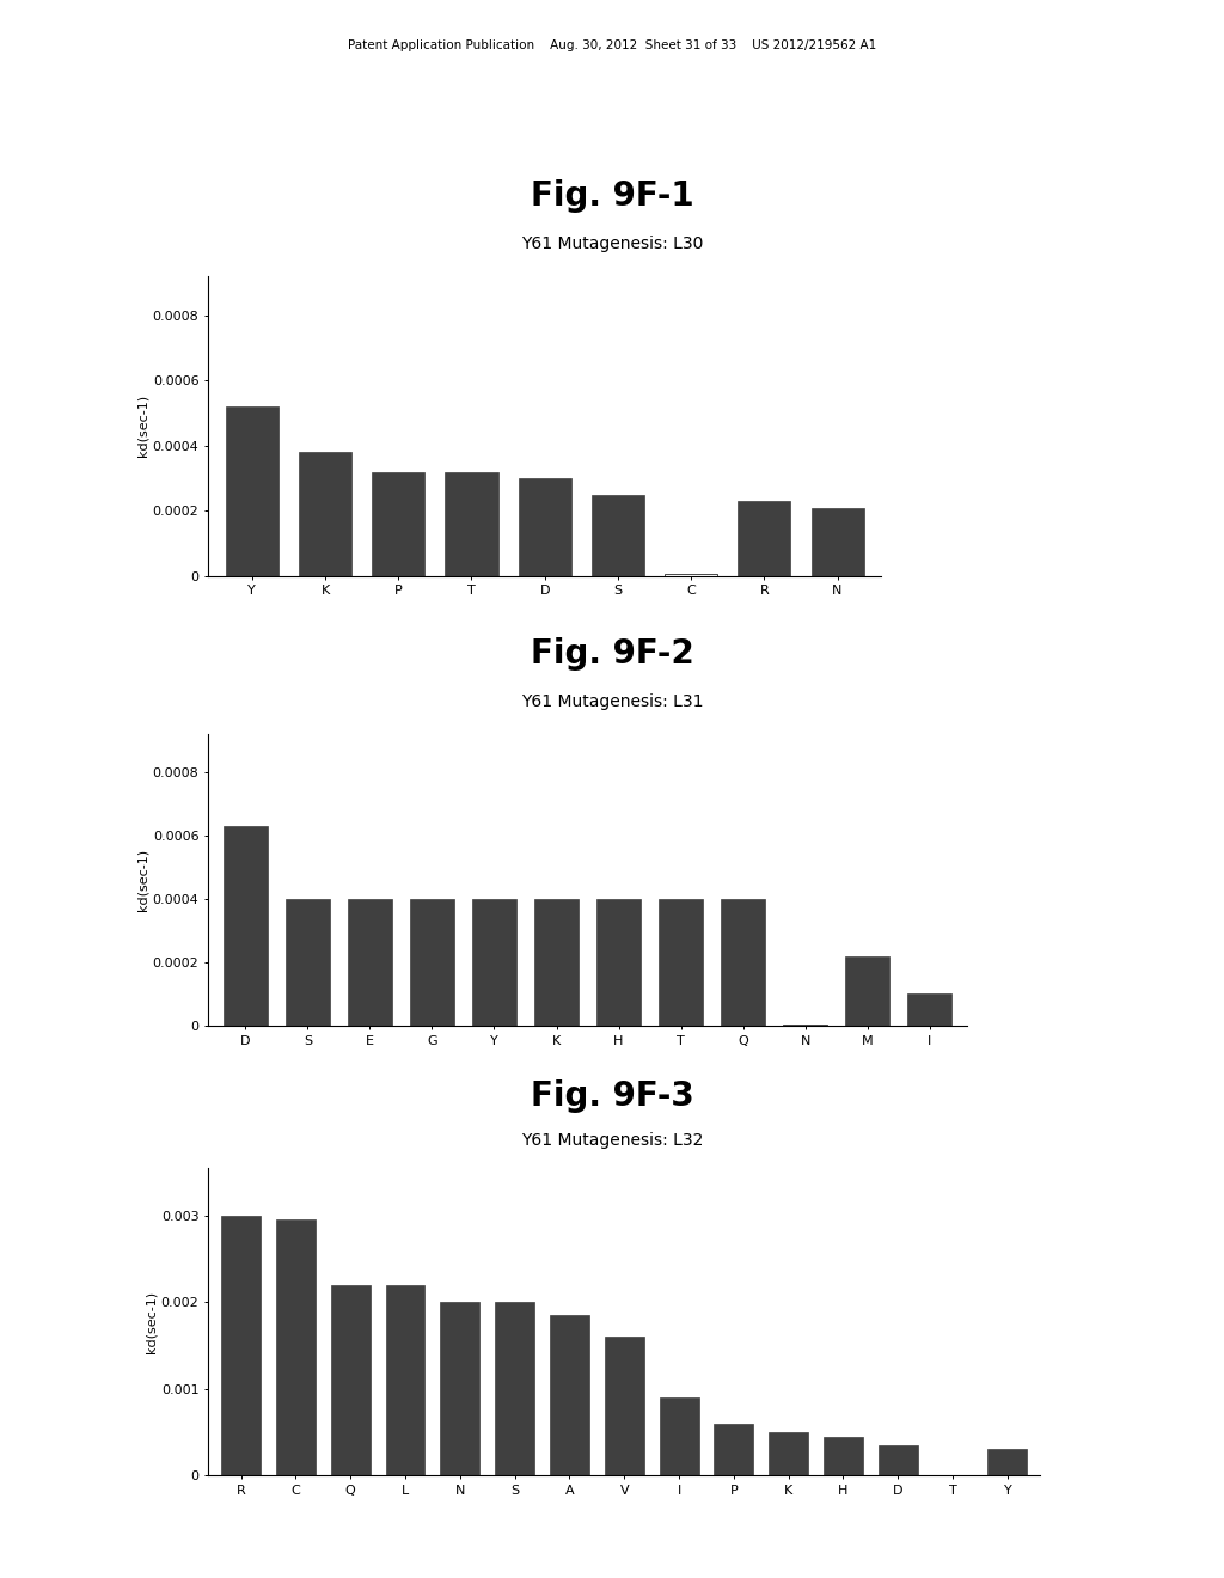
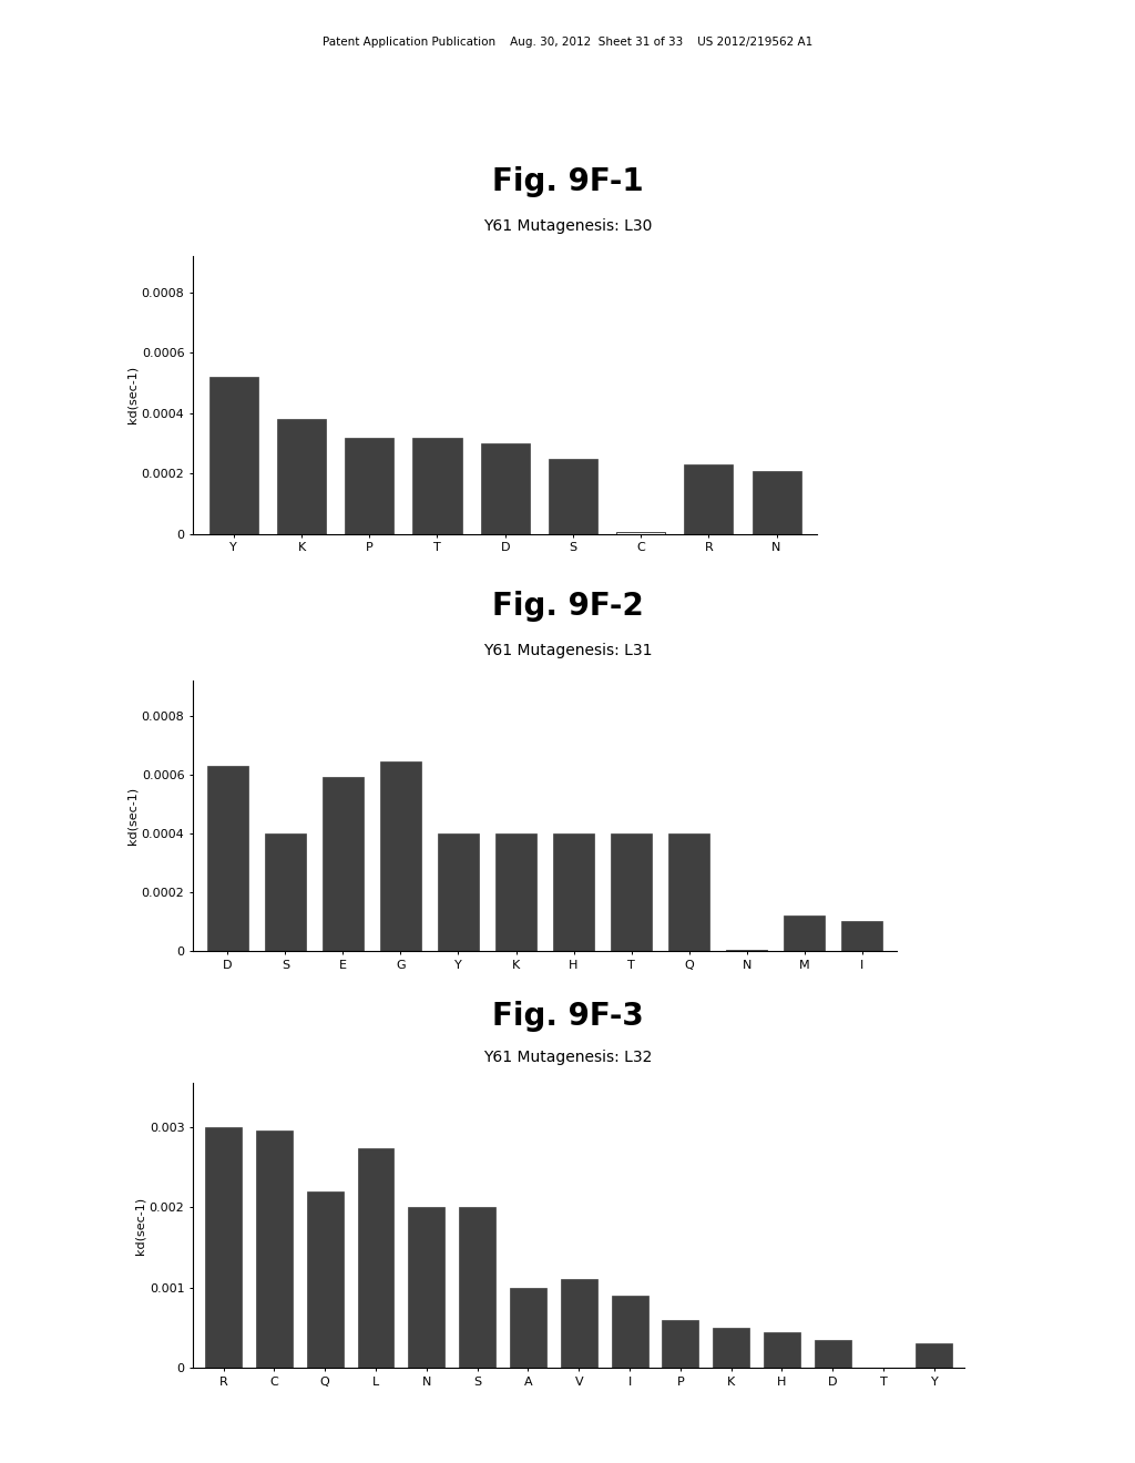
E: 0.000400 -> 0.000590
G: 0.000400 -> 0.000645
M: 0.000220 -> 0.000120
L: 0.00220 -> 0.00274
A: 0.00185 -> 0.00100
V: 0.00160 -> 0.00110
